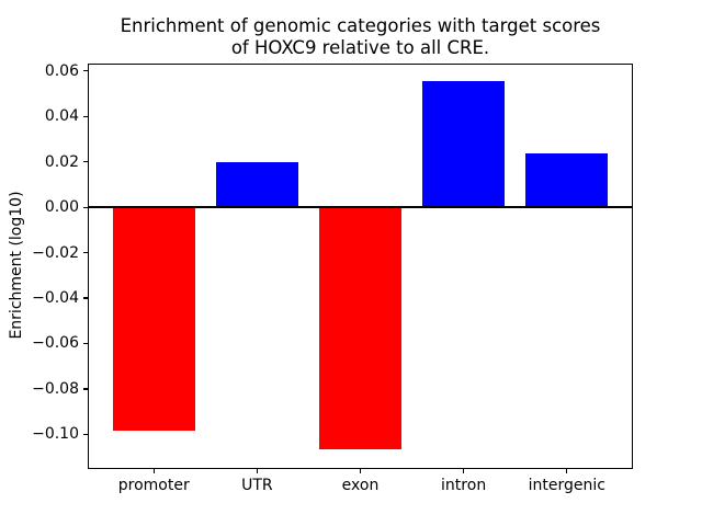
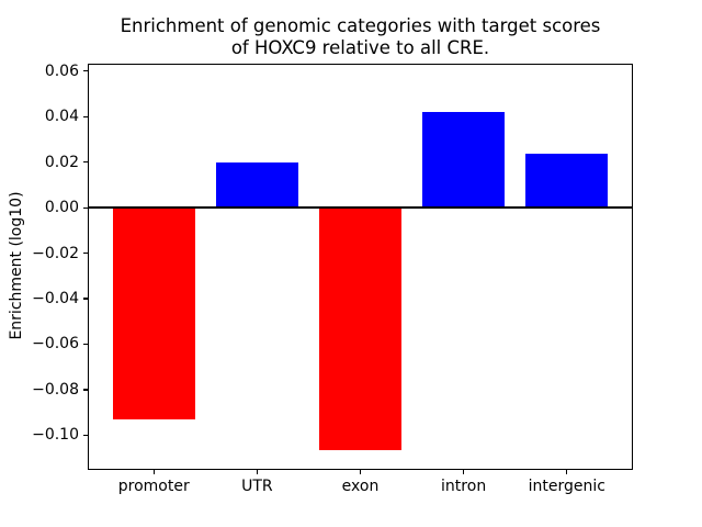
promoter: -0.099 -> -0.093
intron: 0.055 -> 0.042
